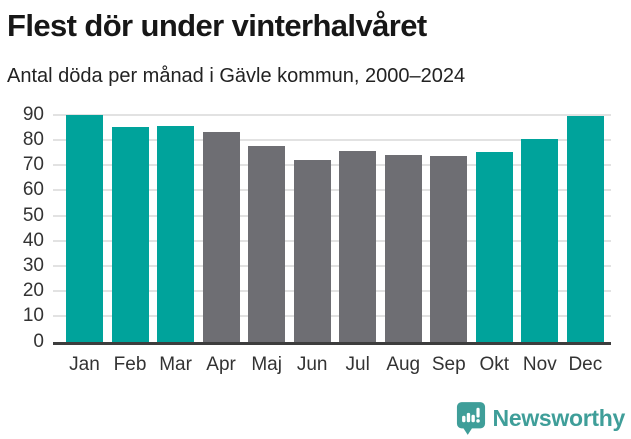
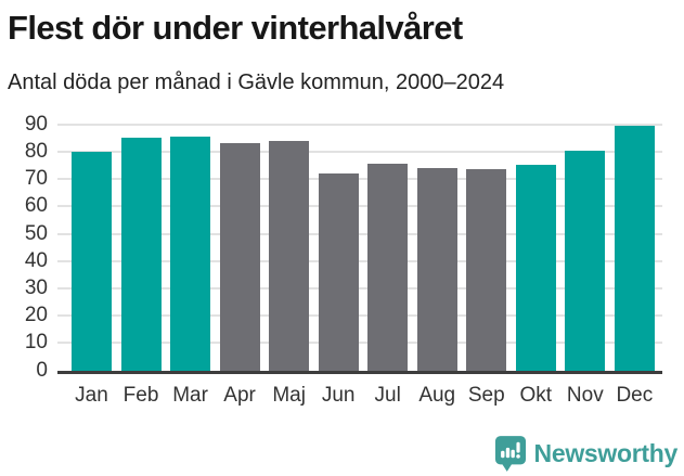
Jan: 90 -> 80
Maj: 78 -> 84
